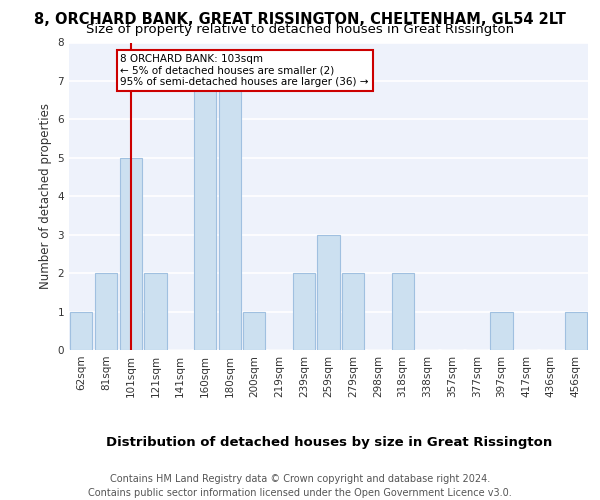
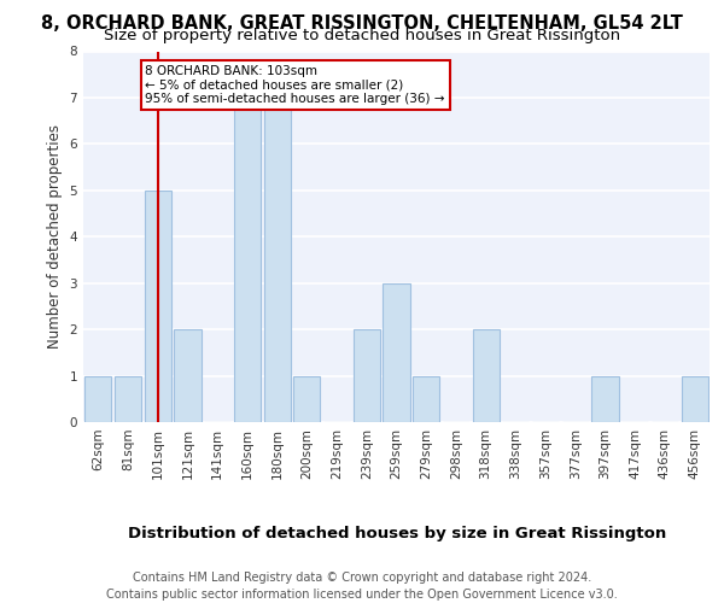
81sqm: 2 -> 1
279sqm: 2 -> 1
